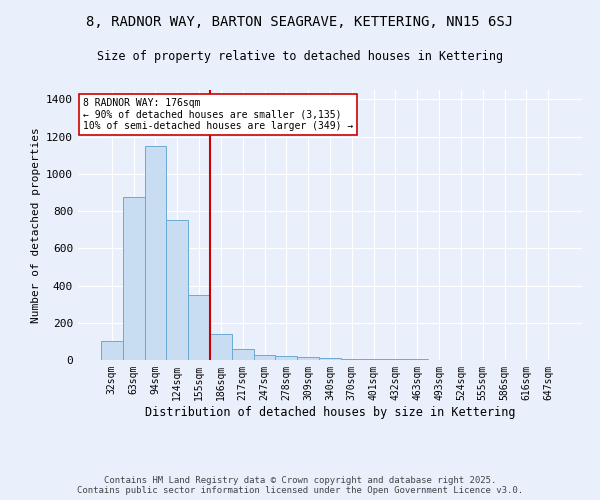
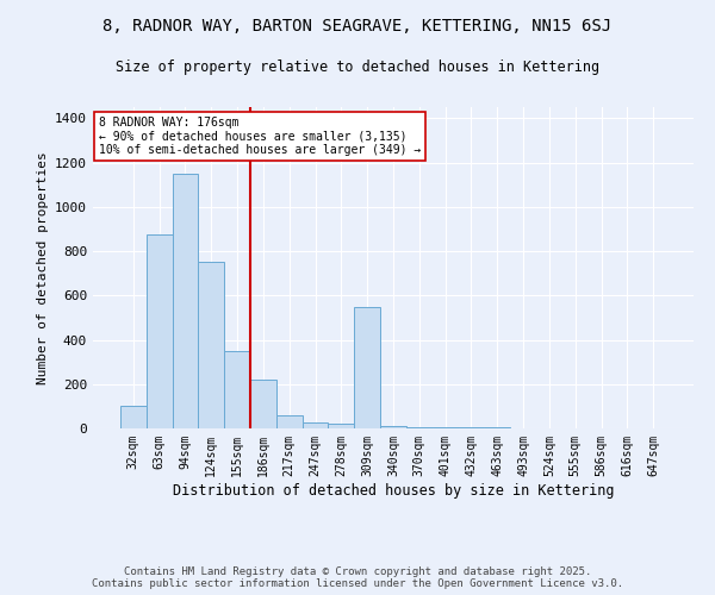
186sqm: 140 -> 220
309sqm: 20 -> 550
